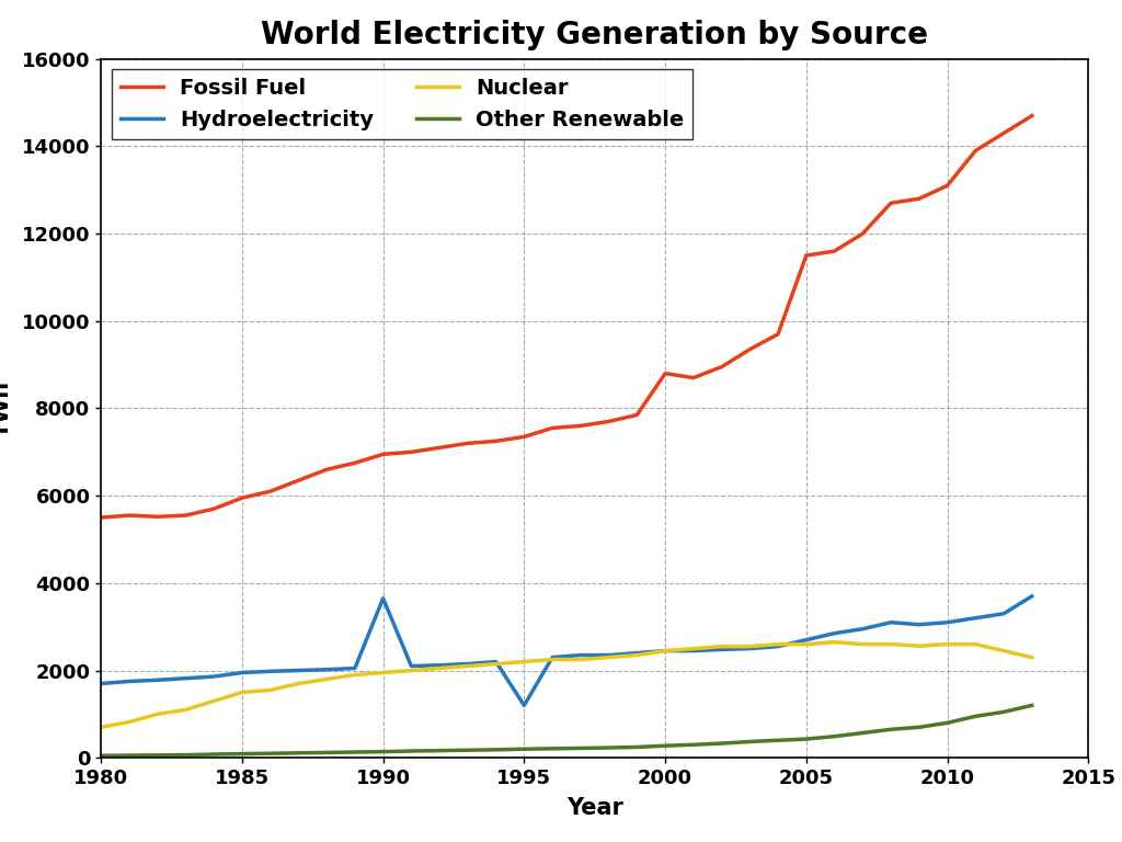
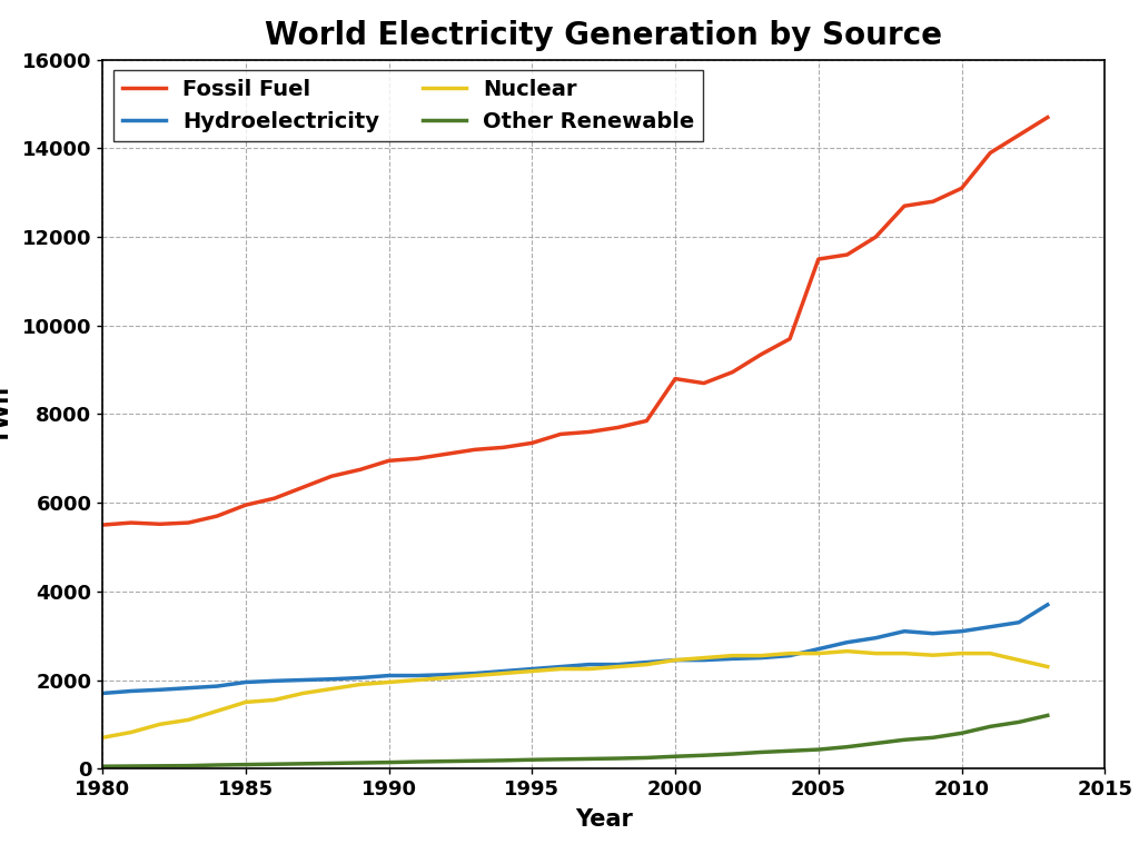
Hydroelectricity/1990: 3650 -> 2100
Hydroelectricity/1995: 1200 -> 2250
